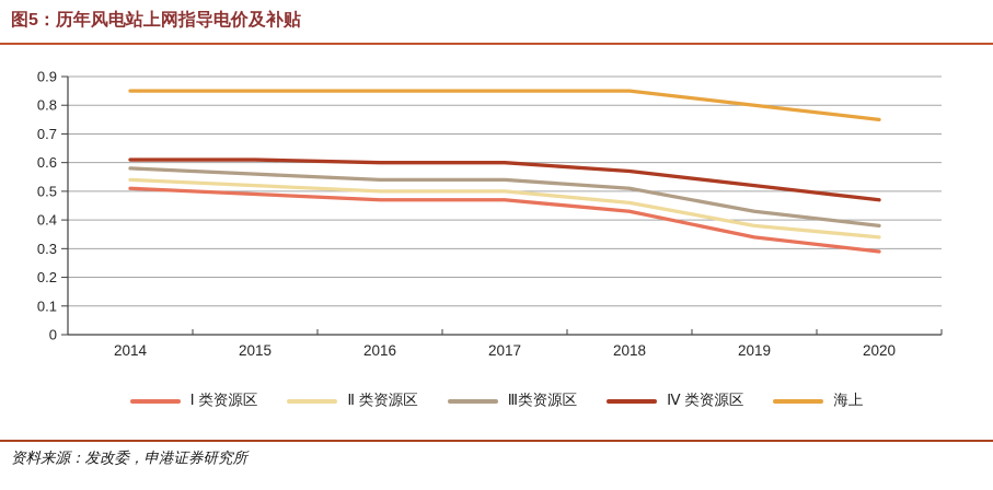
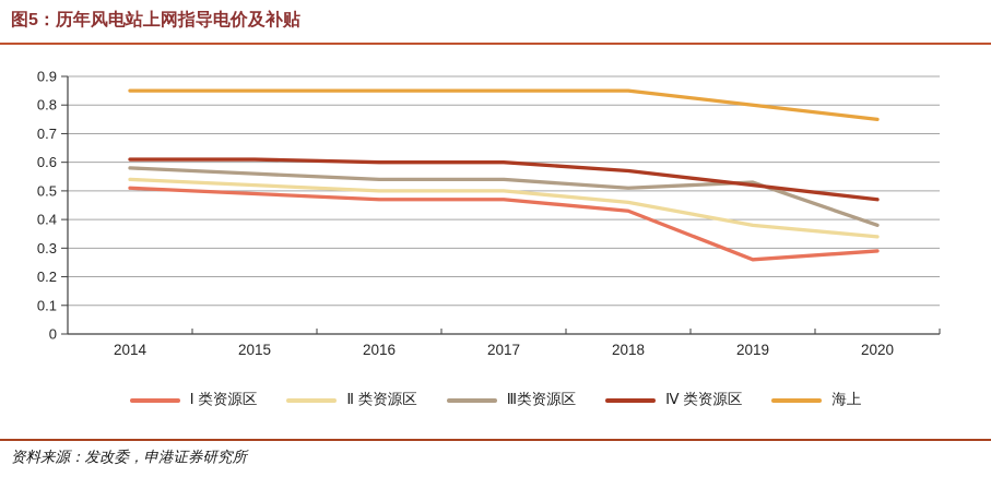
Ⅰ 类资源区/2019: 0.34 -> 0.26
Ⅲ类资源区/2019: 0.43 -> 0.53
